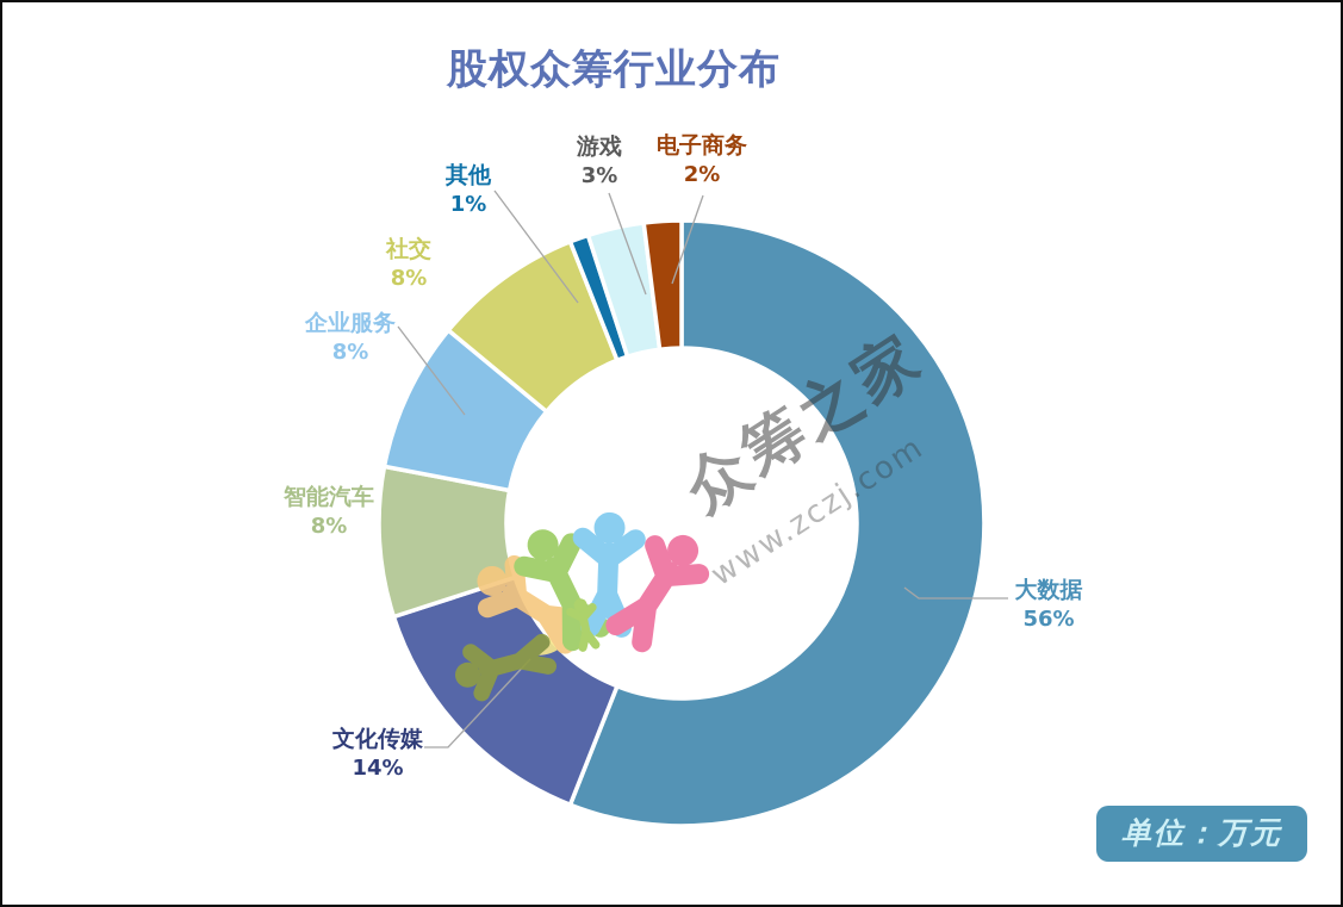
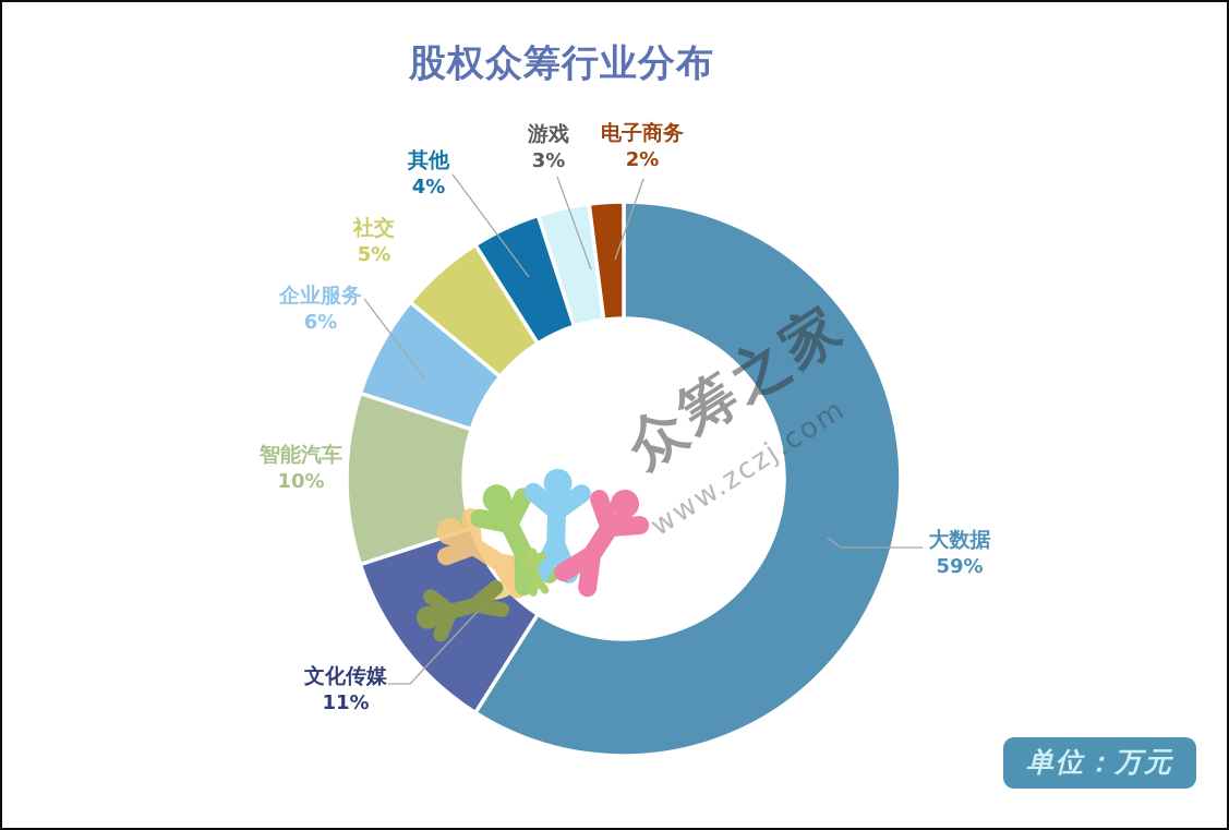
大数据: 56% -> 59%
文化传媒: 14% -> 11%
智能汽车: 8% -> 10%
企业服务: 8% -> 6%
社交: 8% -> 5%
其他: 1% -> 4%
